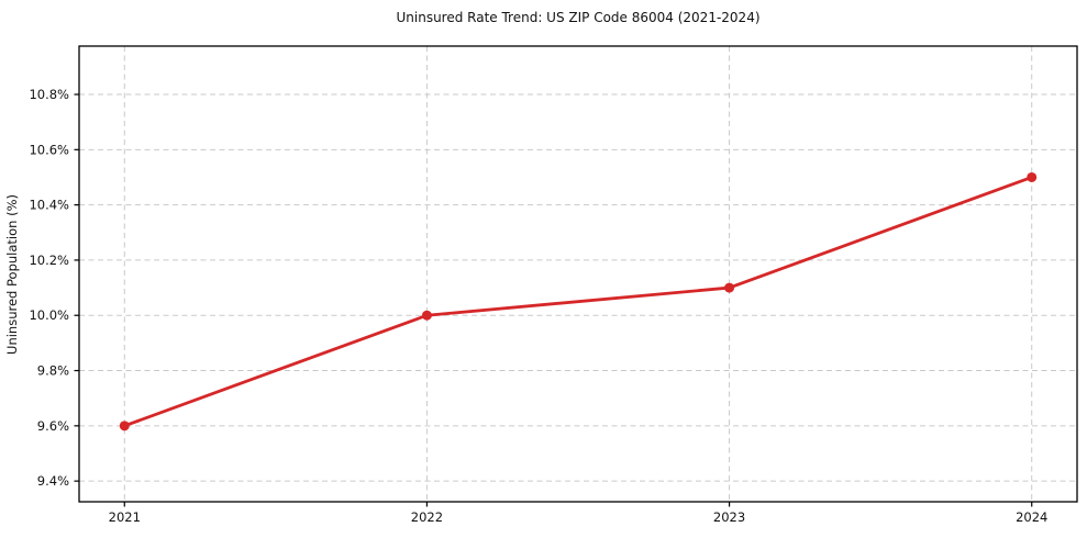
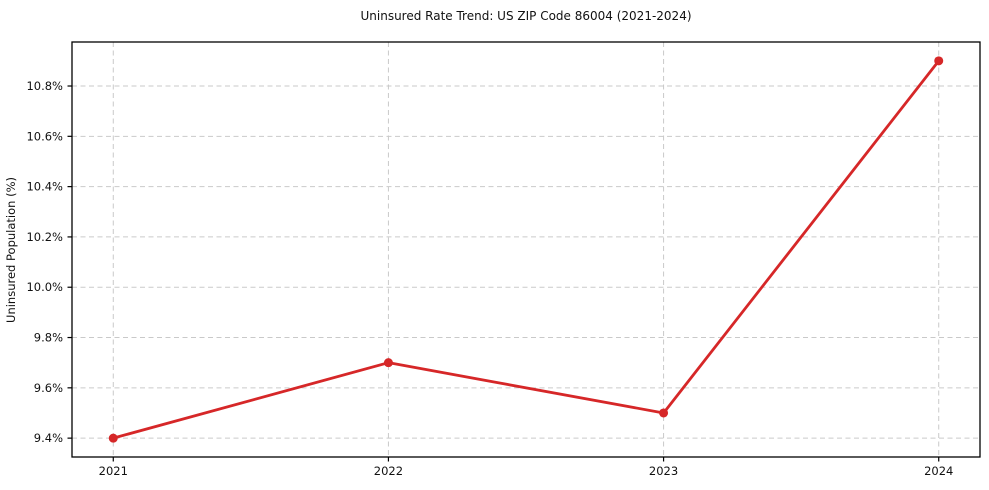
2021: 9.6% -> 9.4%
2022: 10.0% -> 9.7%
2023: 10.1% -> 9.5%
2024: 10.5% -> 10.9%
